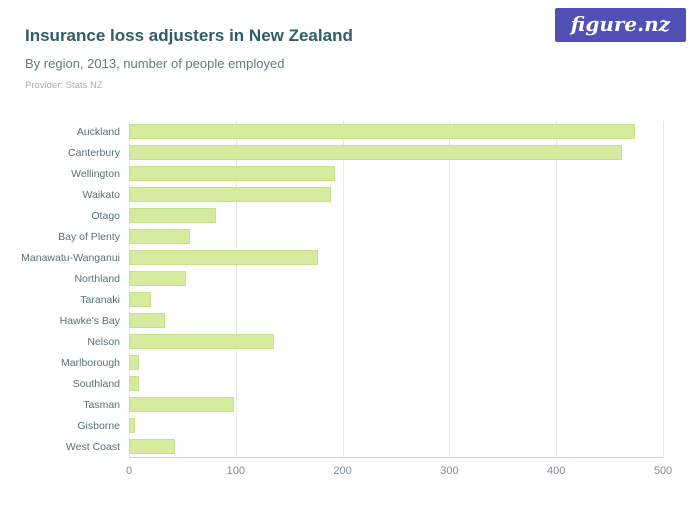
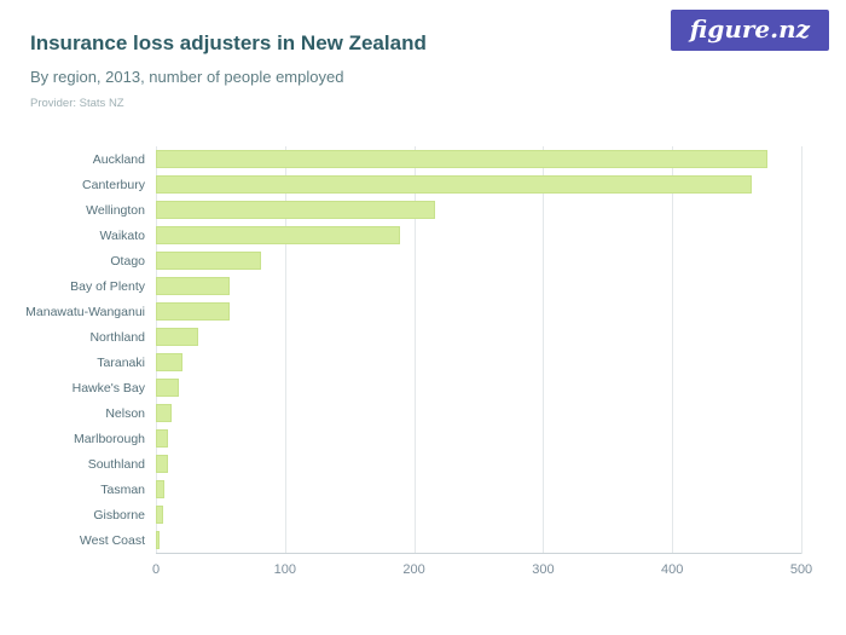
Wellington: 193 -> 216
Manawatu-Wanganui: 177 -> 57
Northland: 53 -> 33
Hawke's Bay: 34 -> 18
Nelson: 136 -> 12
Tasman: 98 -> 7
West Coast: 43 -> 3
